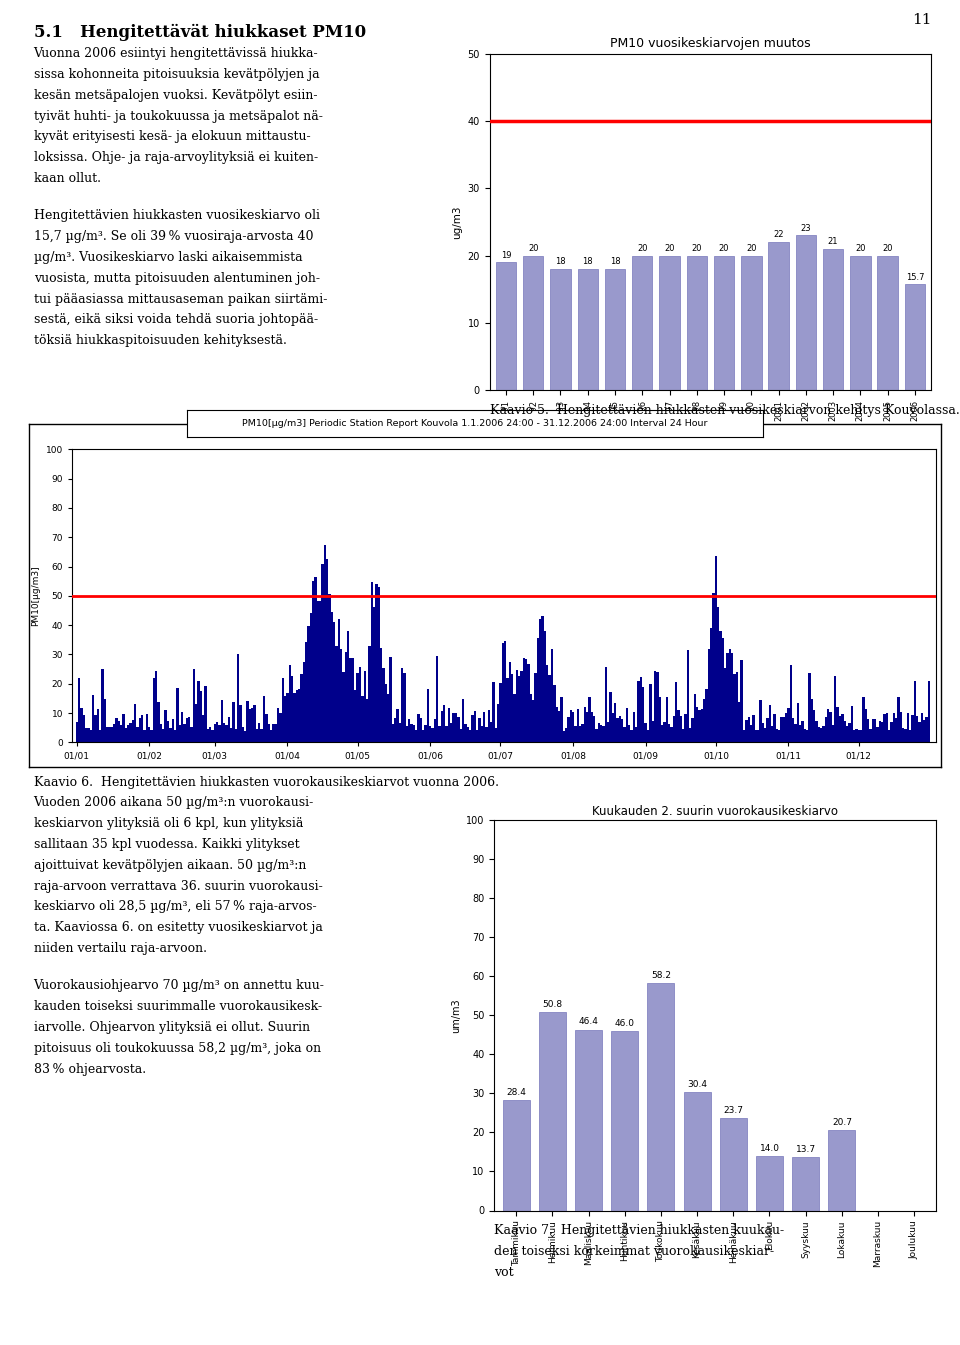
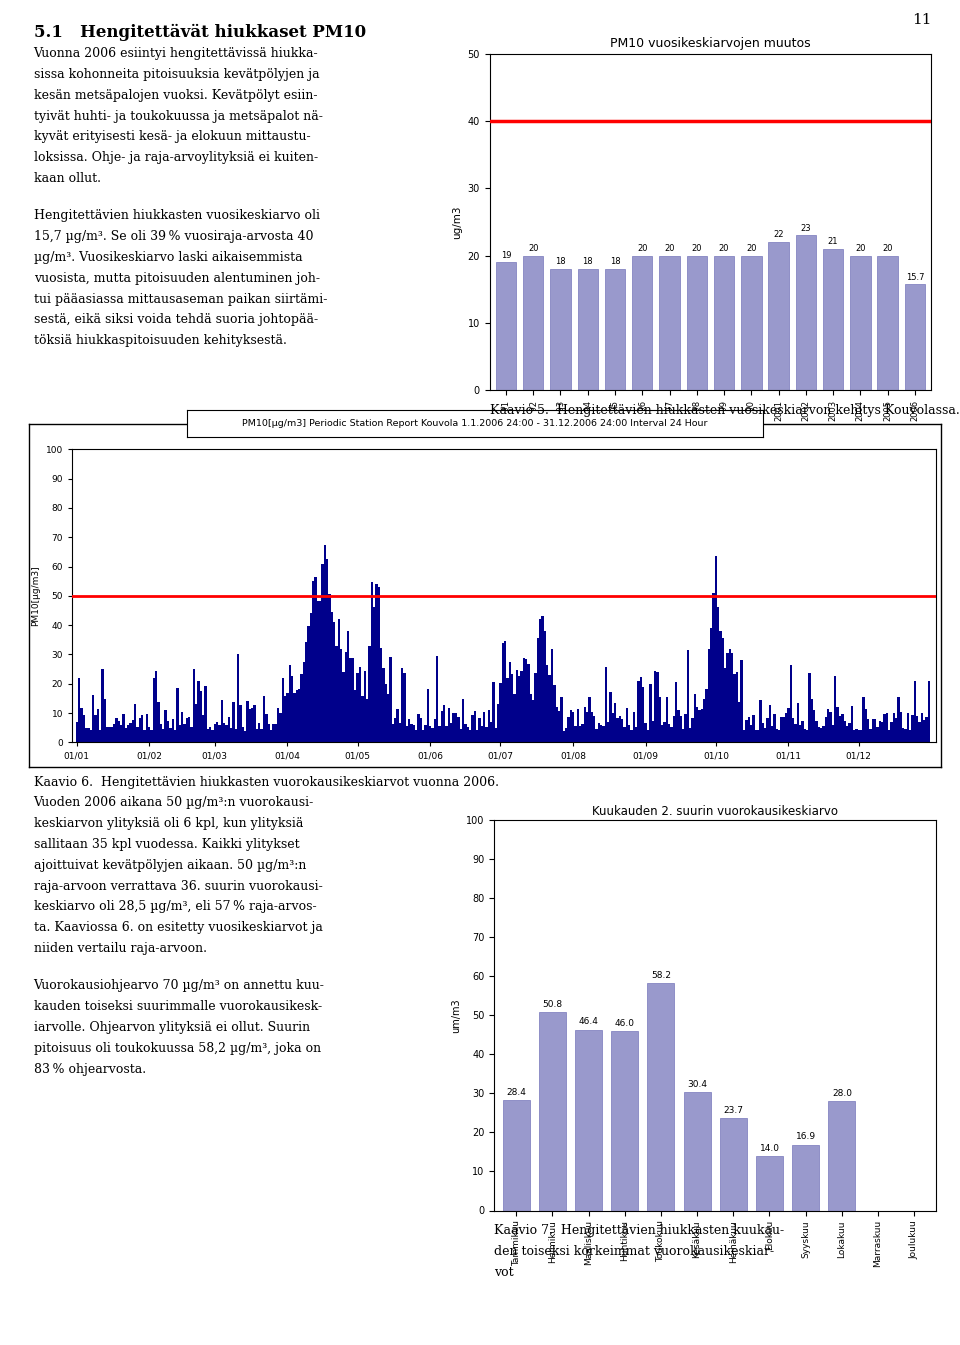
Kuukauden 2. suurin vuorokausikeskiarvo/Syyskuu: 13.7 -> 16.9
Kuukauden 2. suurin vuorokausikeskiarvo/Lokakuu: 20.7 -> 28.0
